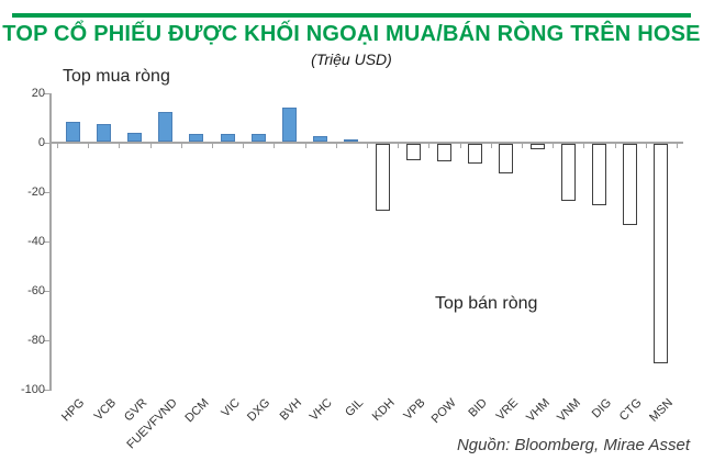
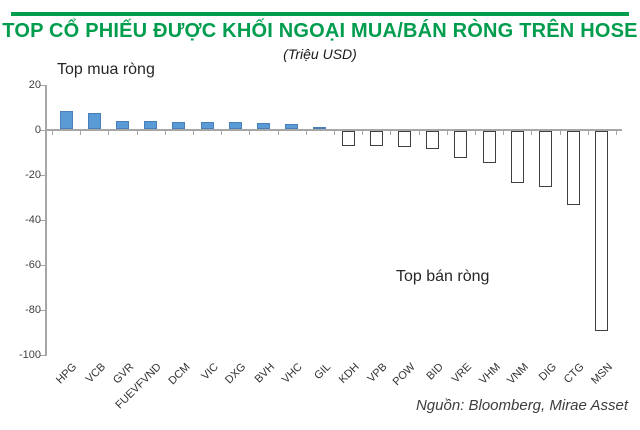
FUEVFVND: 12 -> 4
BVH: 14 -> 3
KDH: -27 -> -6
VHM: -2 -> -14
